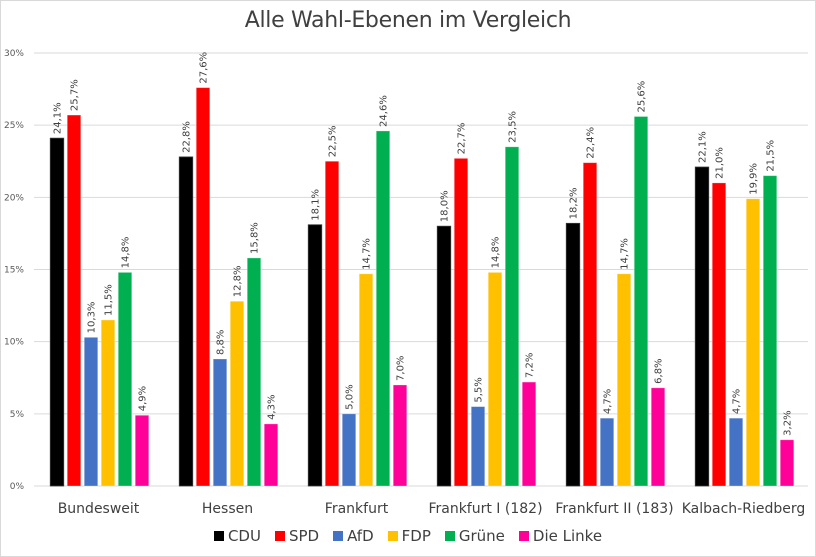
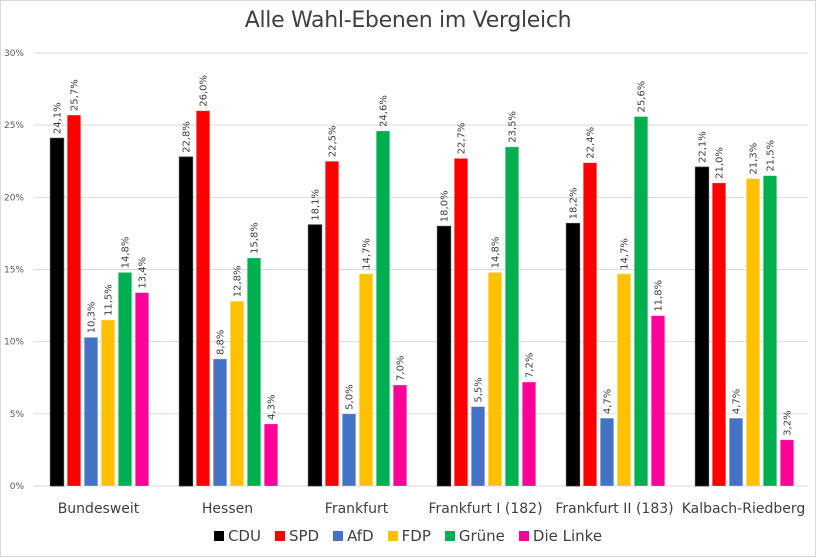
Die Linke/Bundesweit: 4,9% -> 13,4%
SPD/Hessen: 27,6% -> 26,0%
Die Linke/Frankfurt II (183): 6,8% -> 11,8%
FDP/Kalbach-Riedberg: 19,9% -> 21,3%
